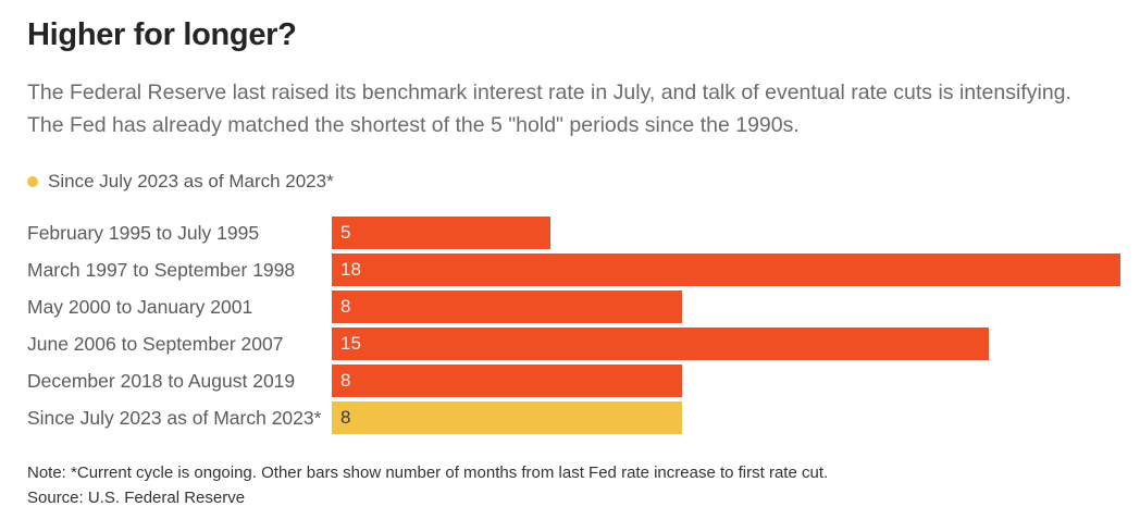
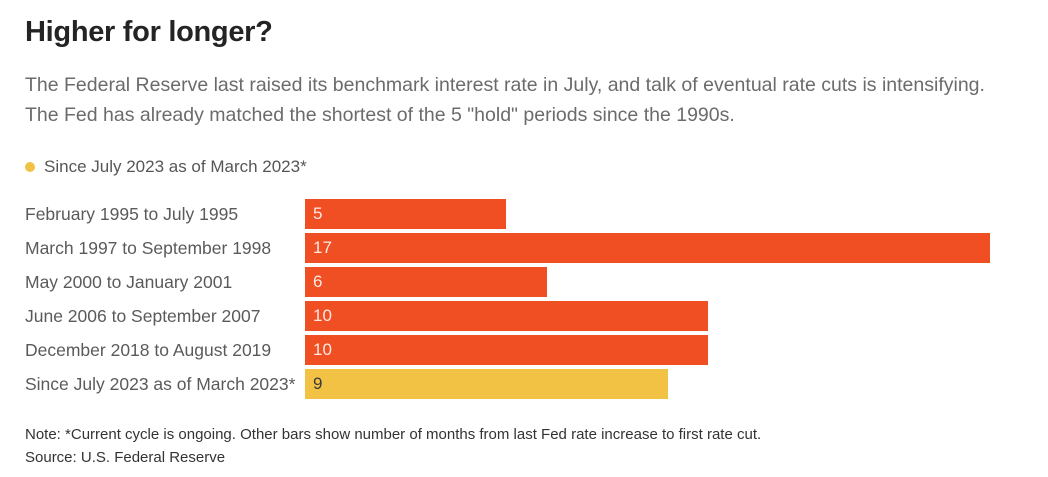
March 1997 to September 1998: 18 -> 17
May 2000 to January 2001: 8 -> 6
June 2006 to September 2007: 15 -> 10
December 2018 to August 2019: 8 -> 10
Since July 2023 as of March 2023*: 8 -> 9
